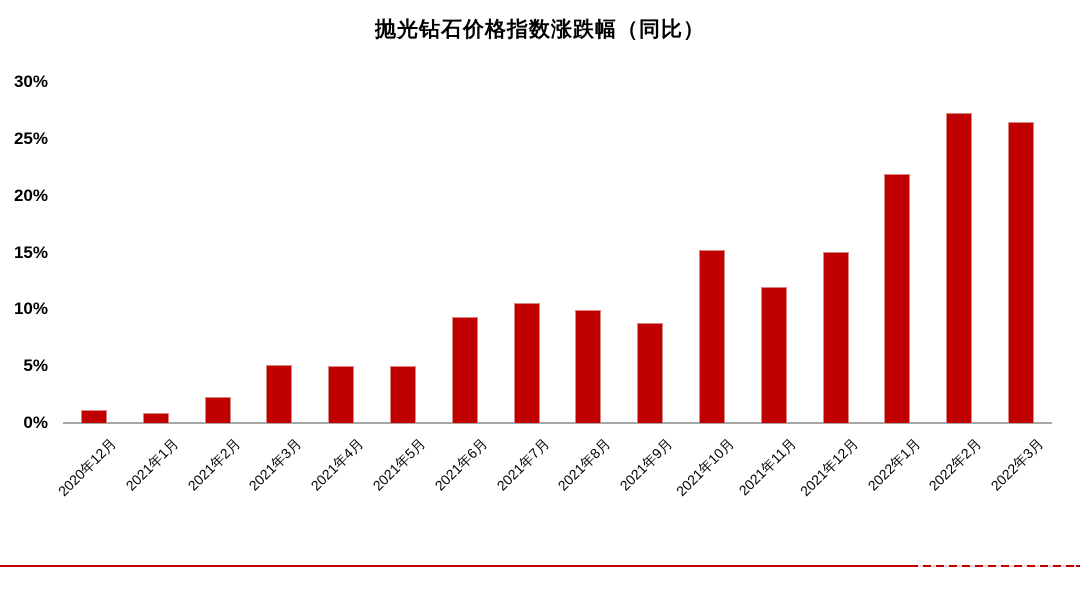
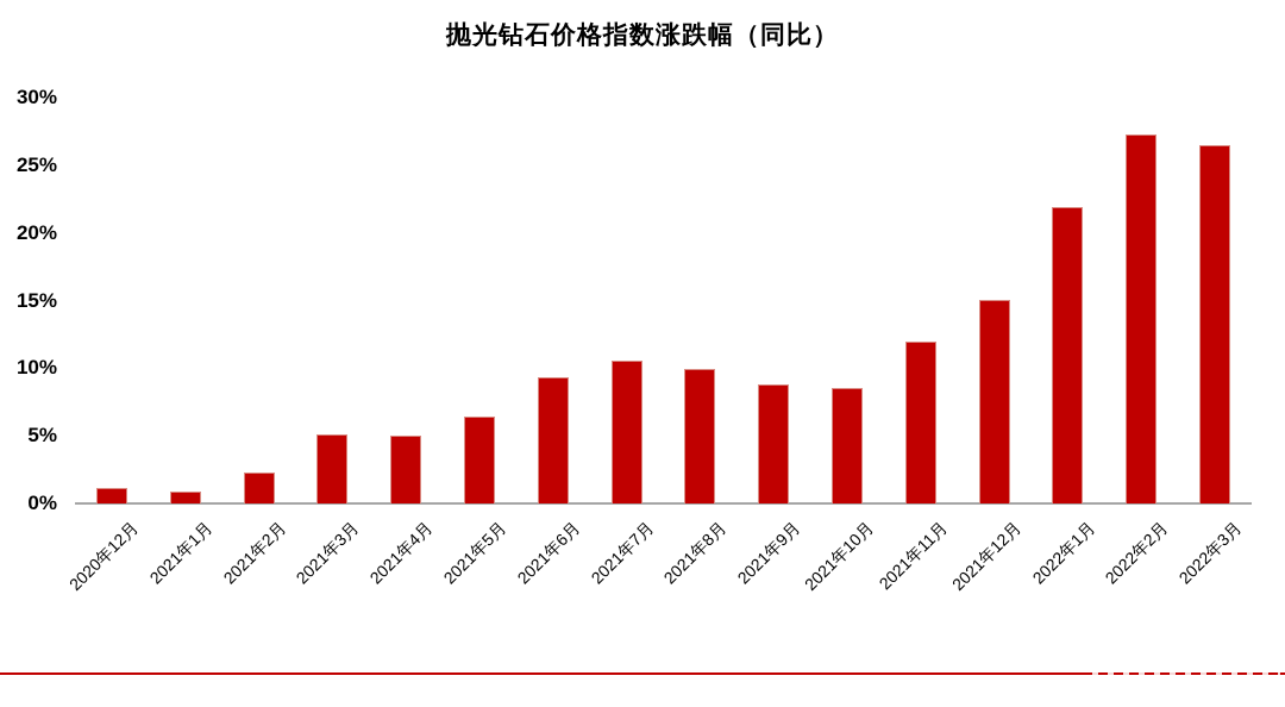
2021年5月: 5.0% -> 6.4%
2021年10月: 15.2% -> 8.5%
